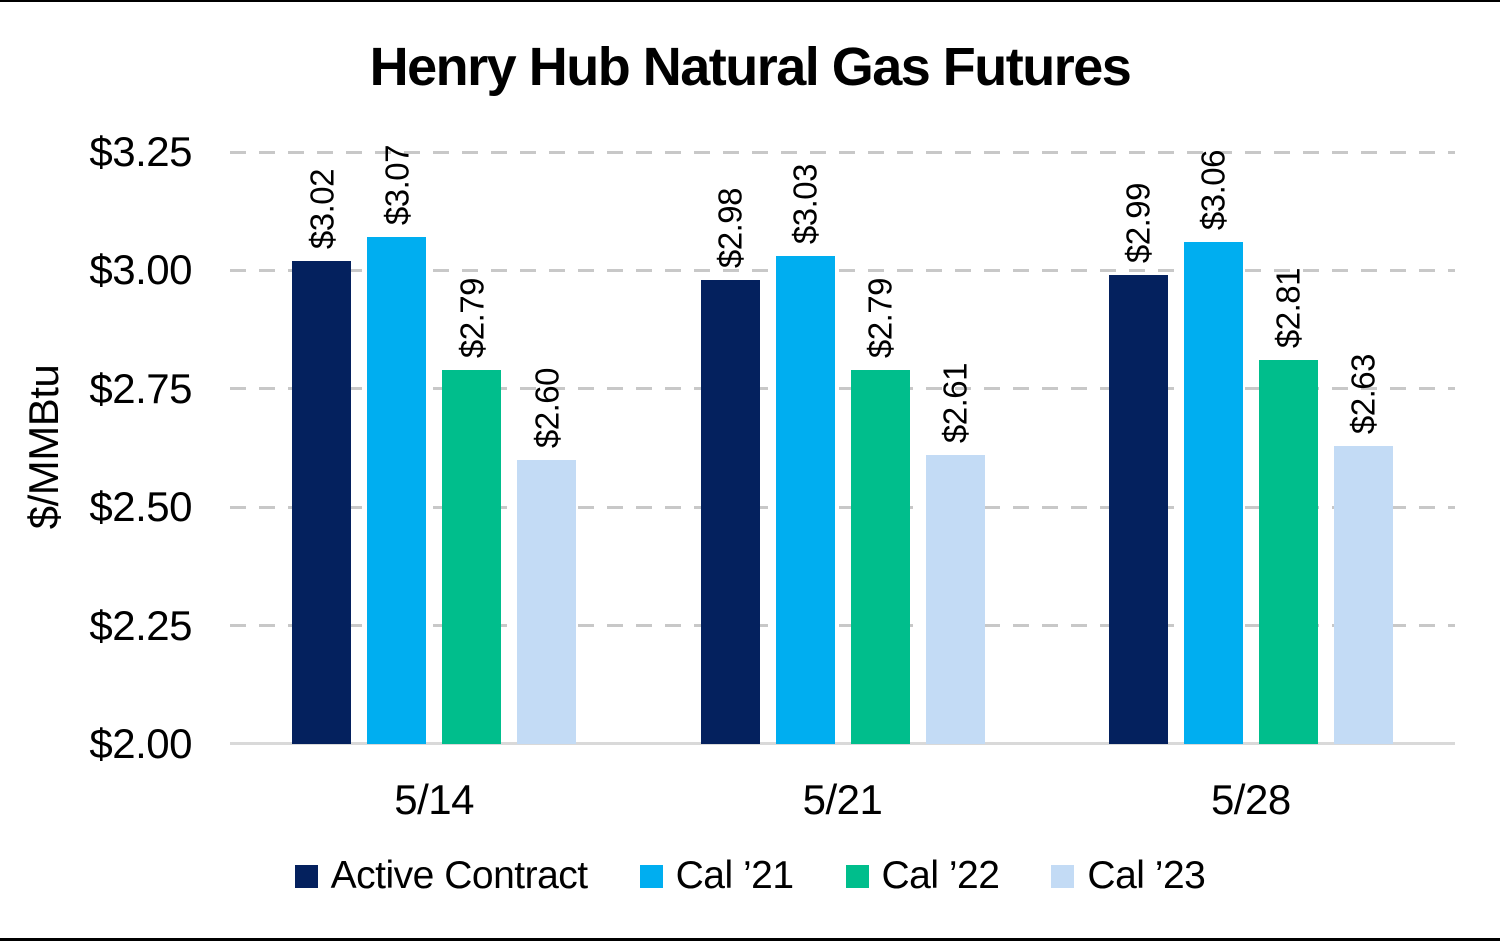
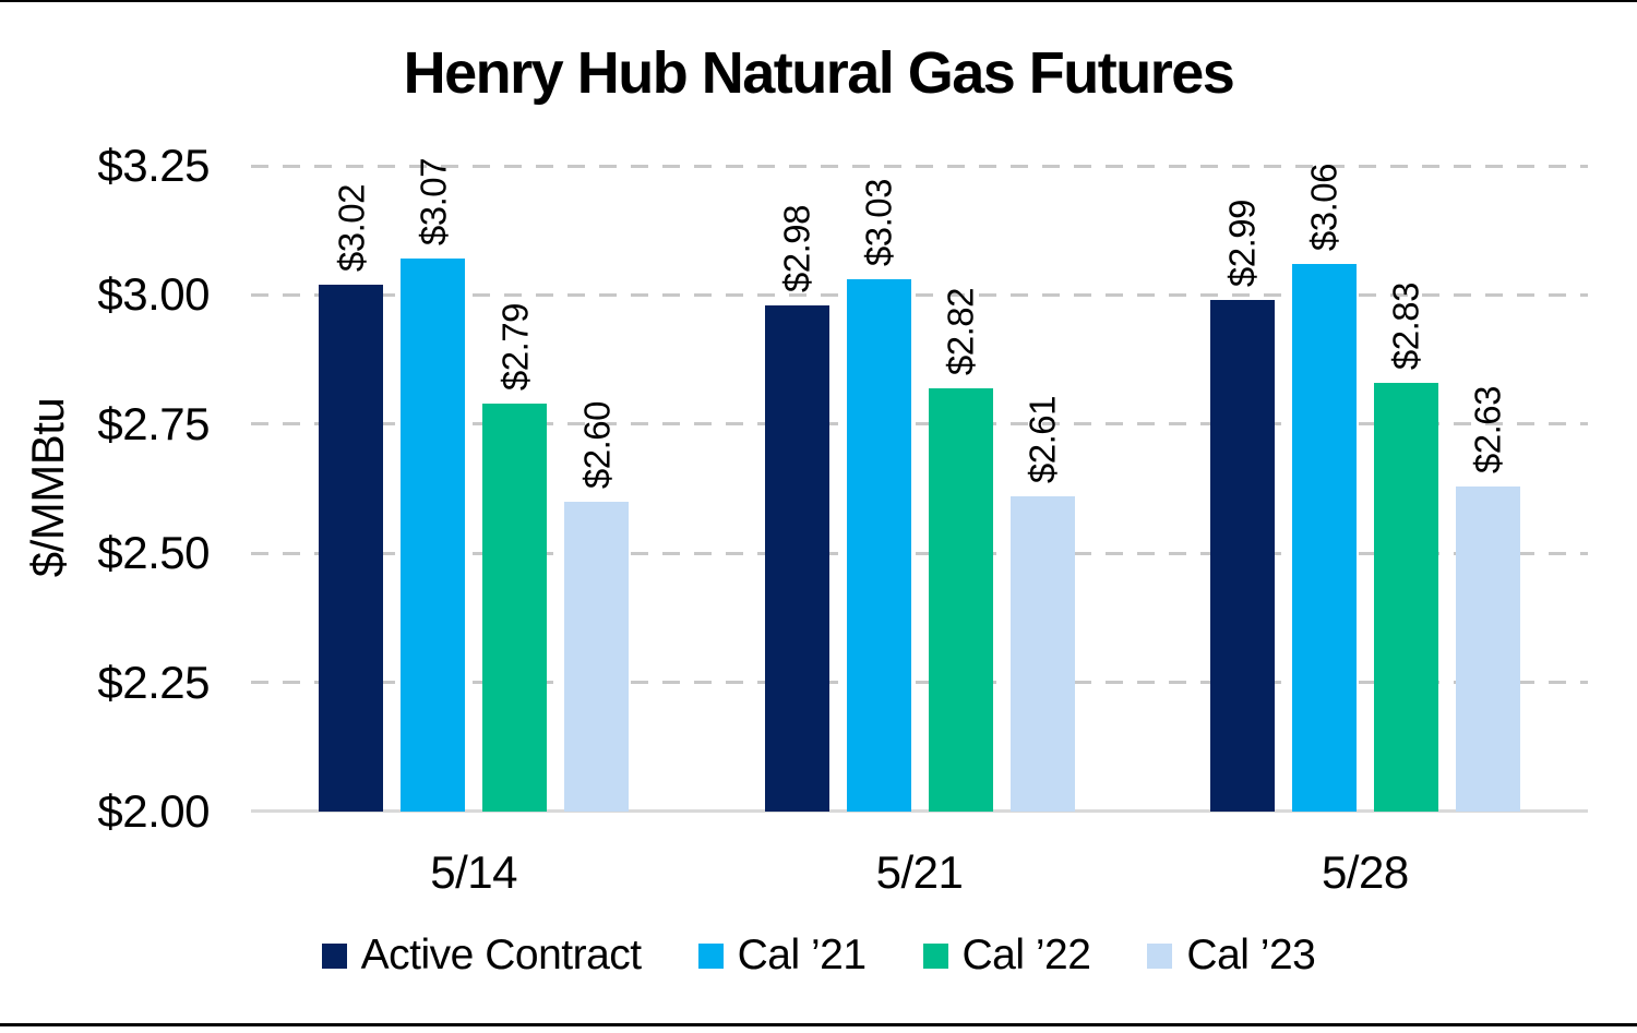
Cal ’22/5/21: $2.79 -> $2.82
Cal ’22/5/28: $2.81 -> $2.83
